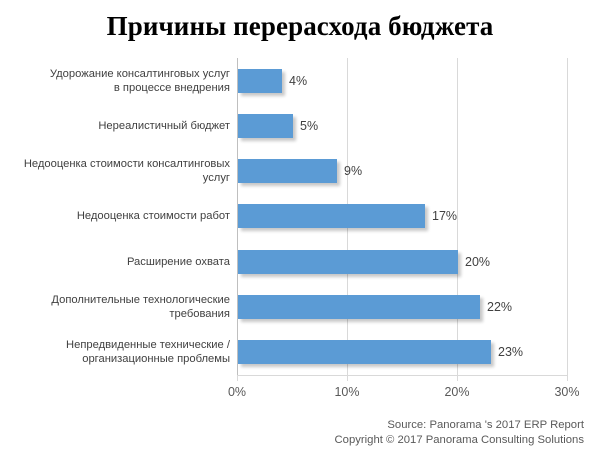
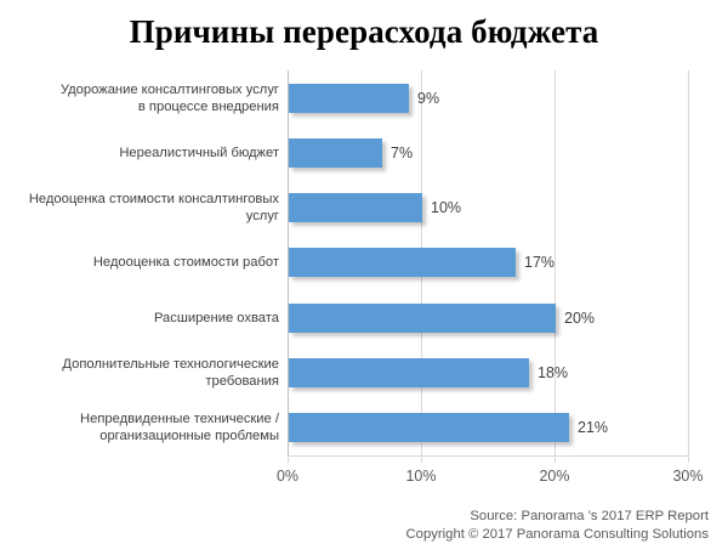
Удорожание консалтинговых услуг в процессе внедрения: 4% -> 9%
Нереалистичный бюджет: 5% -> 7%
Недооценка стоимости консалтинговых услуг: 9% -> 10%
Дополнительные технологические требования: 22% -> 18%
Непредвиденные технические / организационные проблемы: 23% -> 21%
